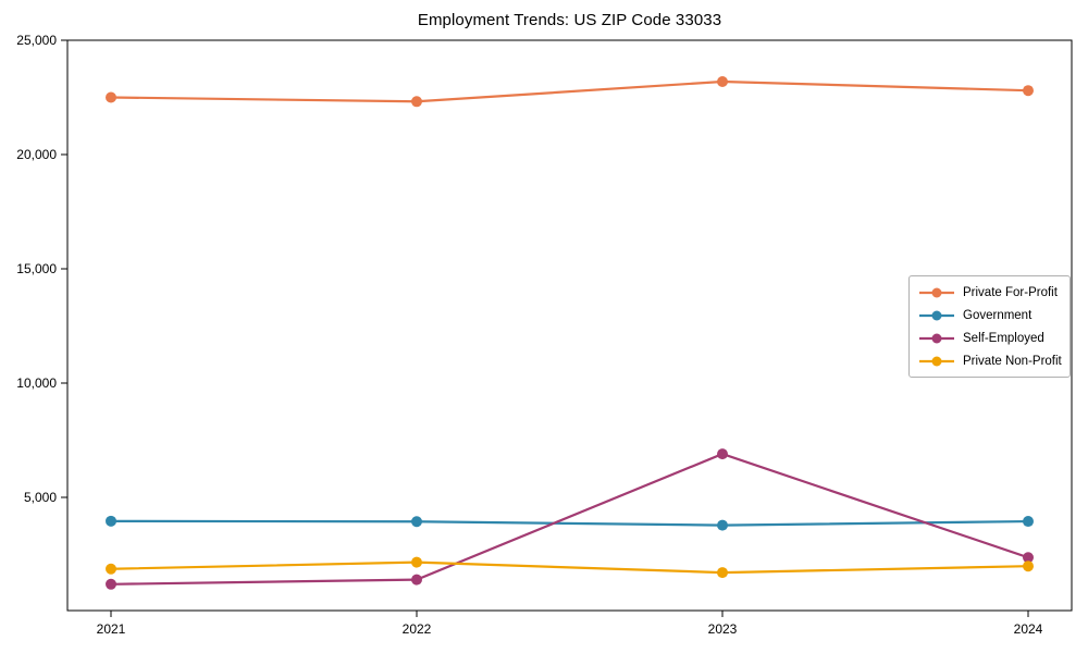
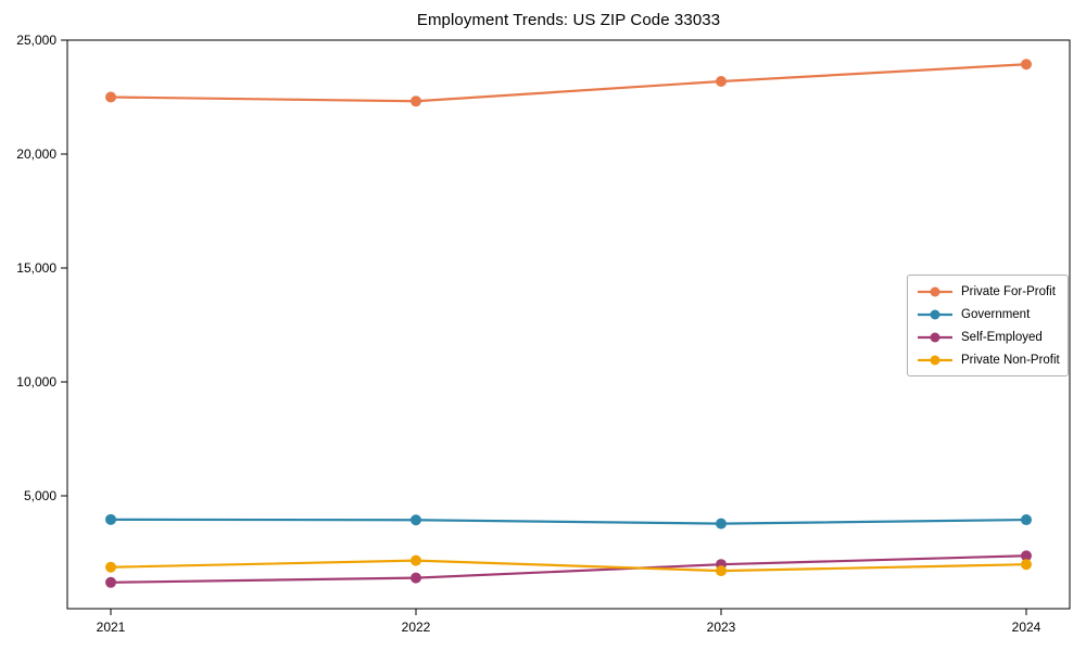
Self-Employed/2023: 6900 -> 2000
Private For-Profit/2024: 22800 -> 23900
